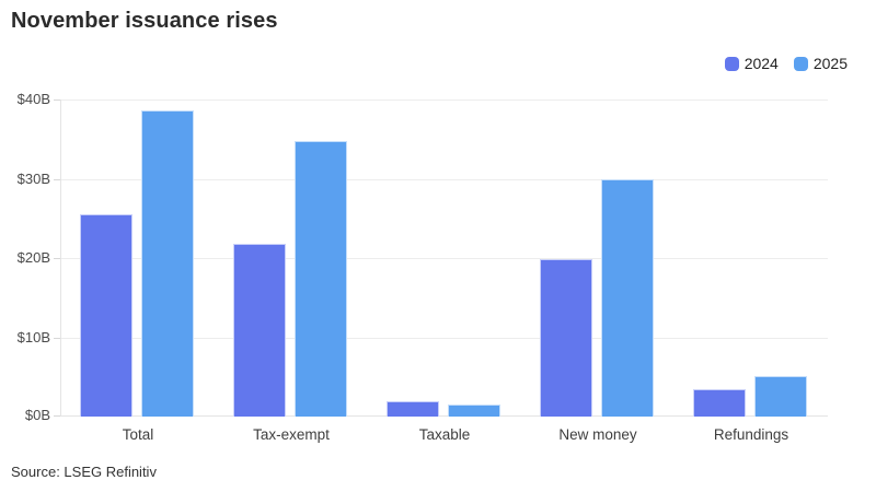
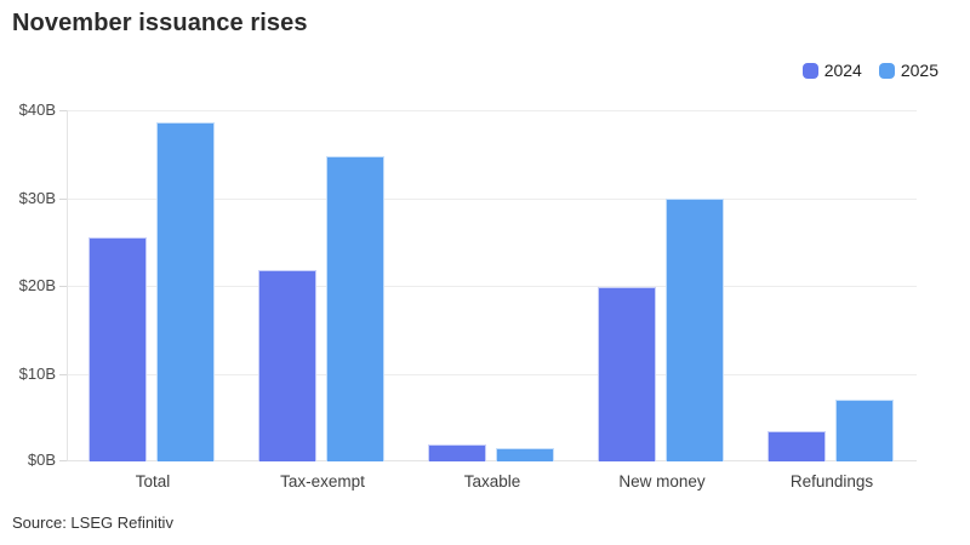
2025/Refundings: $5B -> $7B
